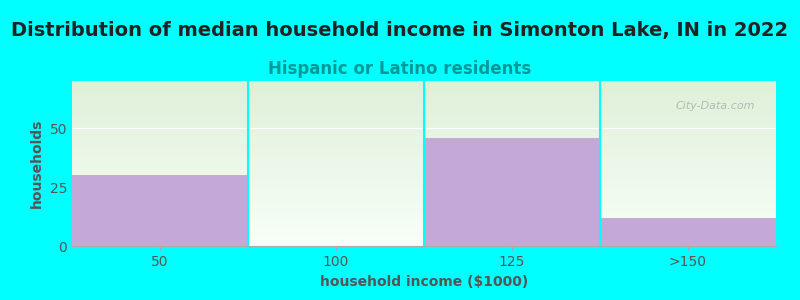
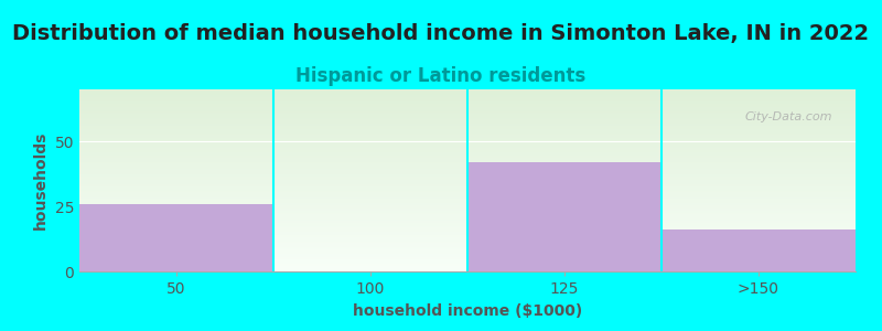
50: 30 -> 26
125: 46 -> 42
>150: 12 -> 16
